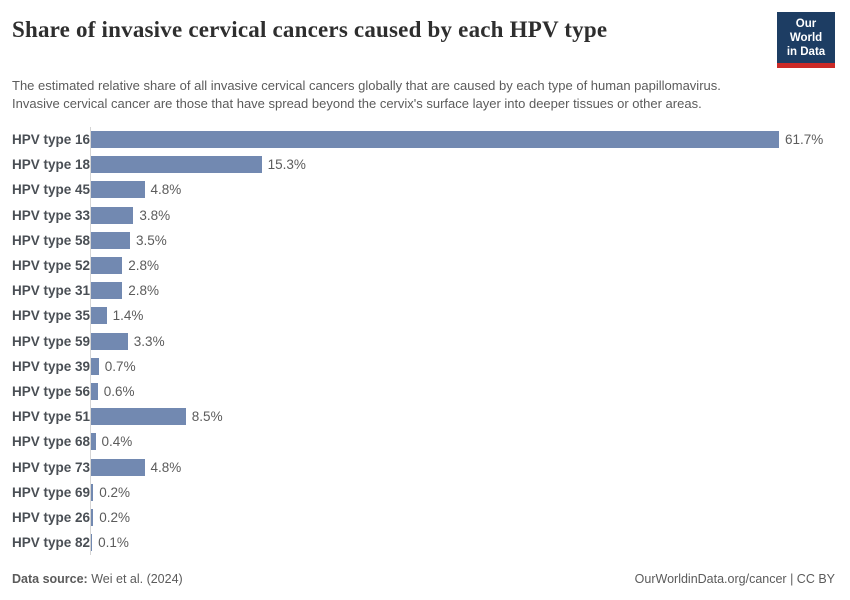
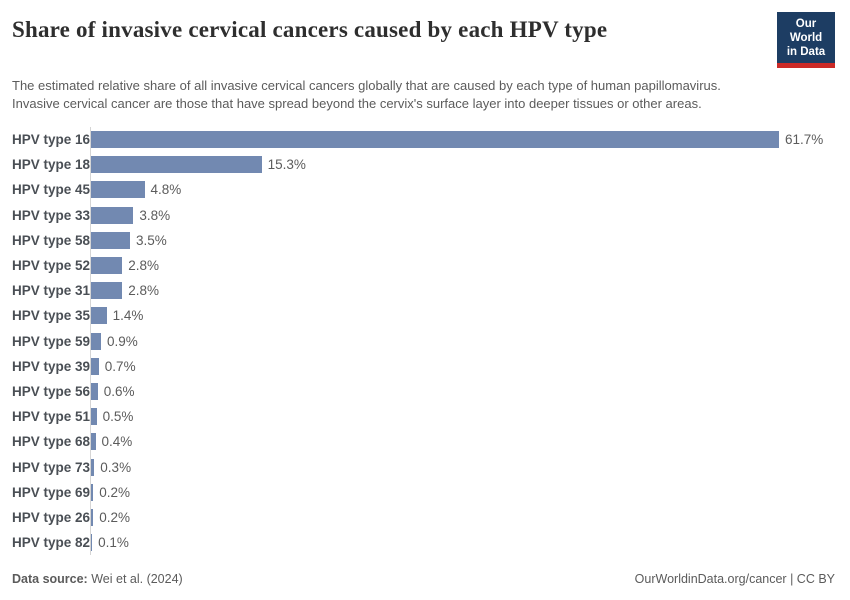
HPV type 59: 3.3% -> 0.9%
HPV type 51: 8.5% -> 0.5%
HPV type 73: 4.8% -> 0.3%
